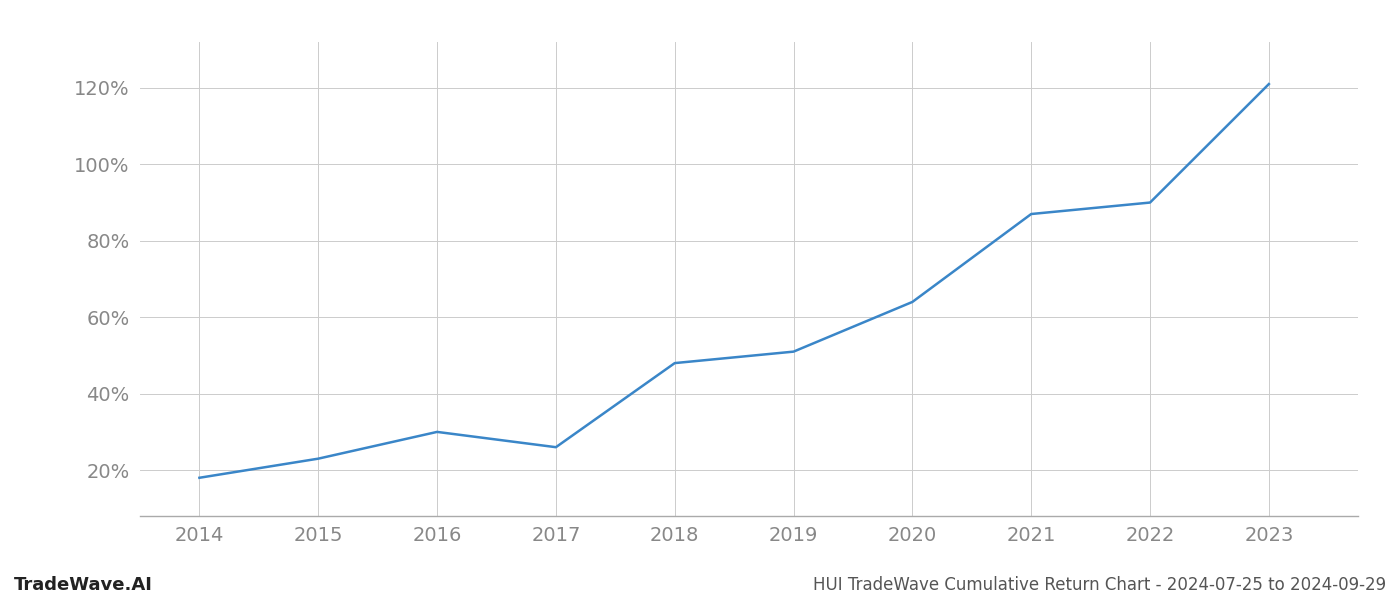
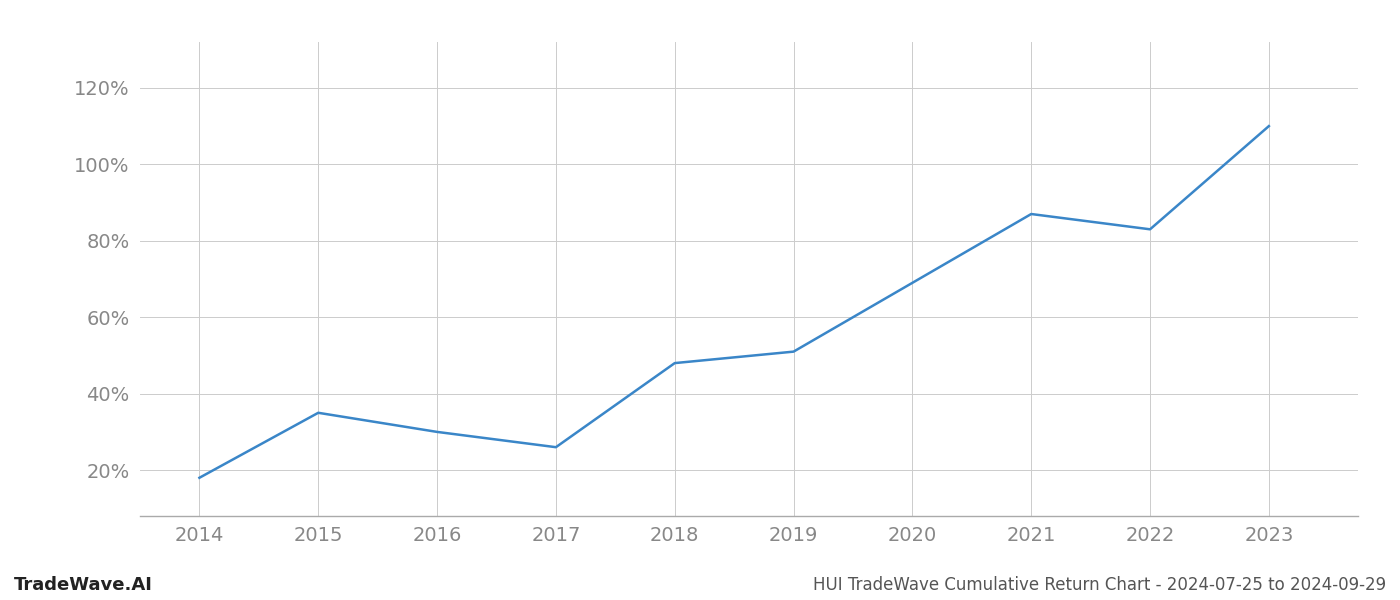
2015: 23% -> 35%
2020: 64% -> 69%
2022: 90% -> 83%
2023: 121% -> 110%
